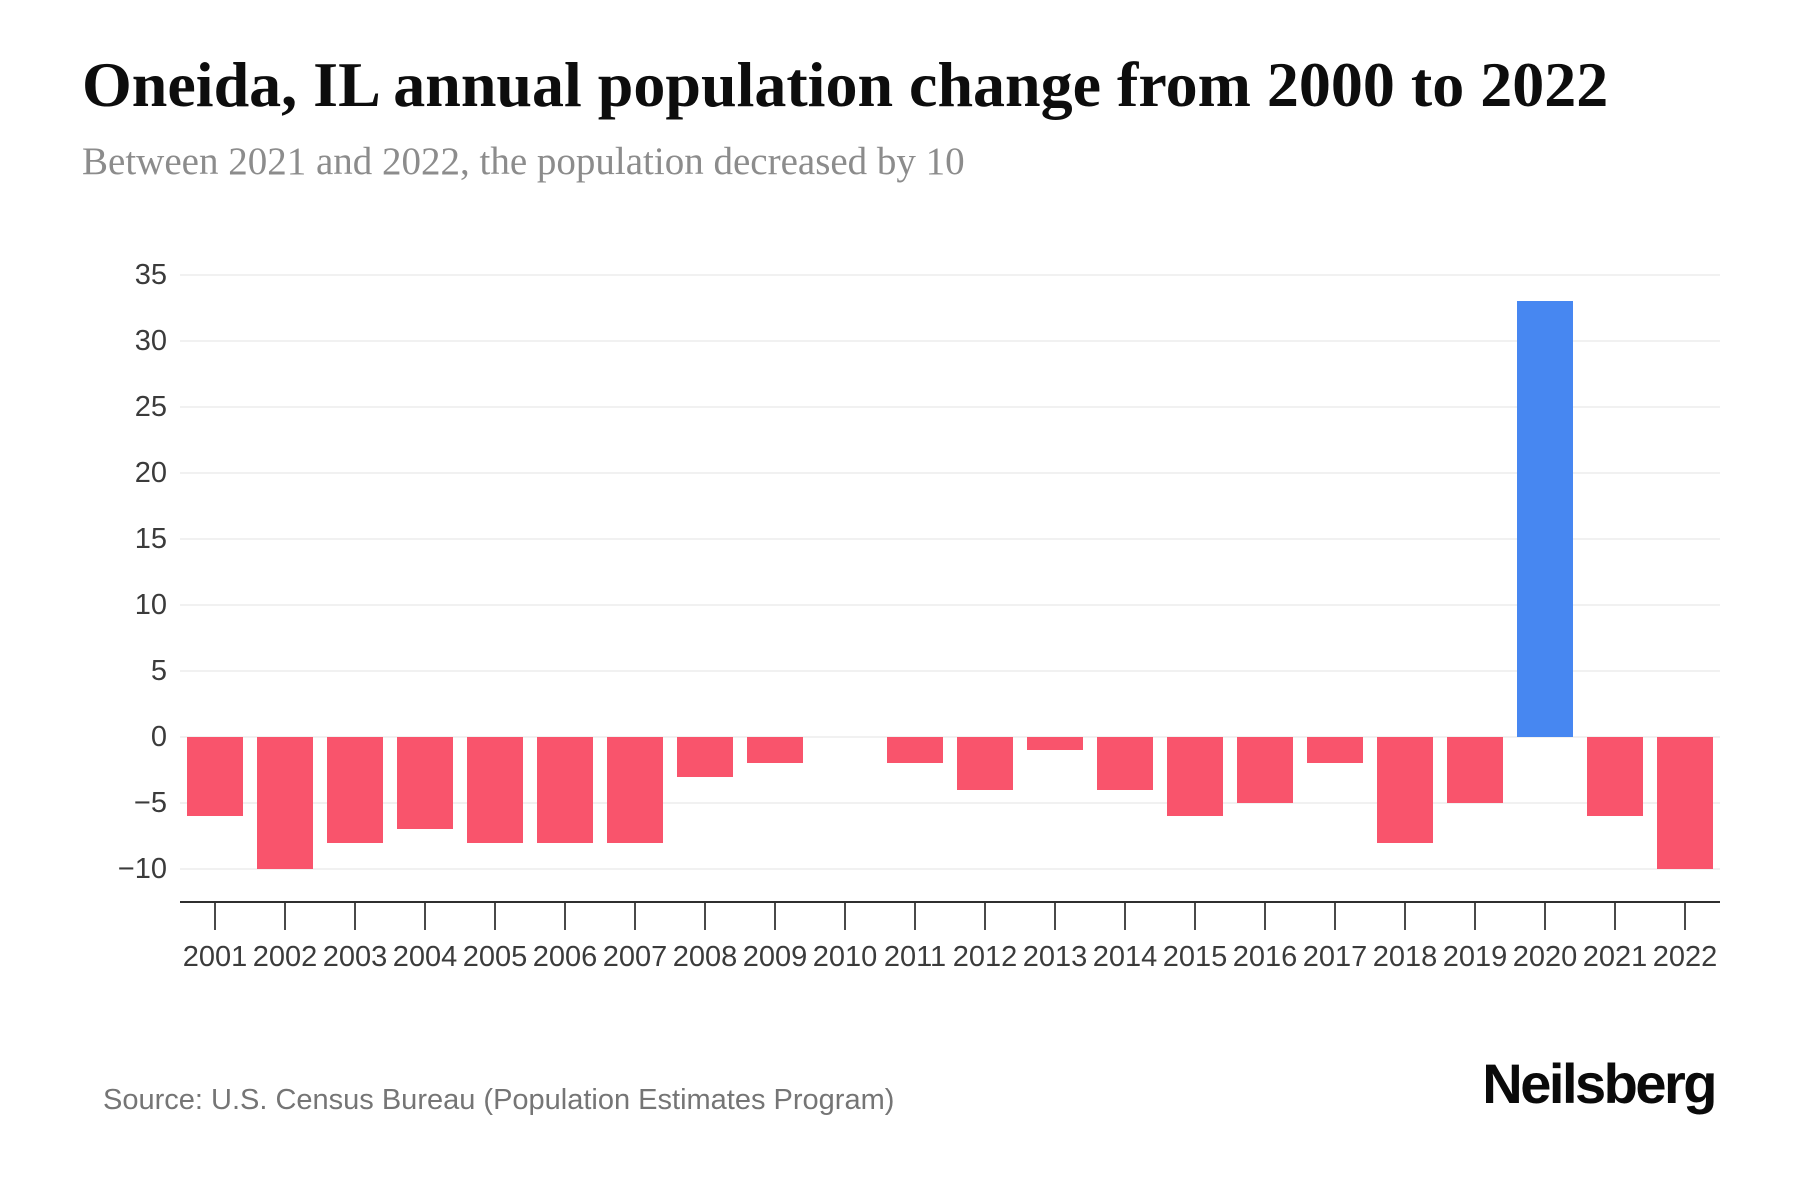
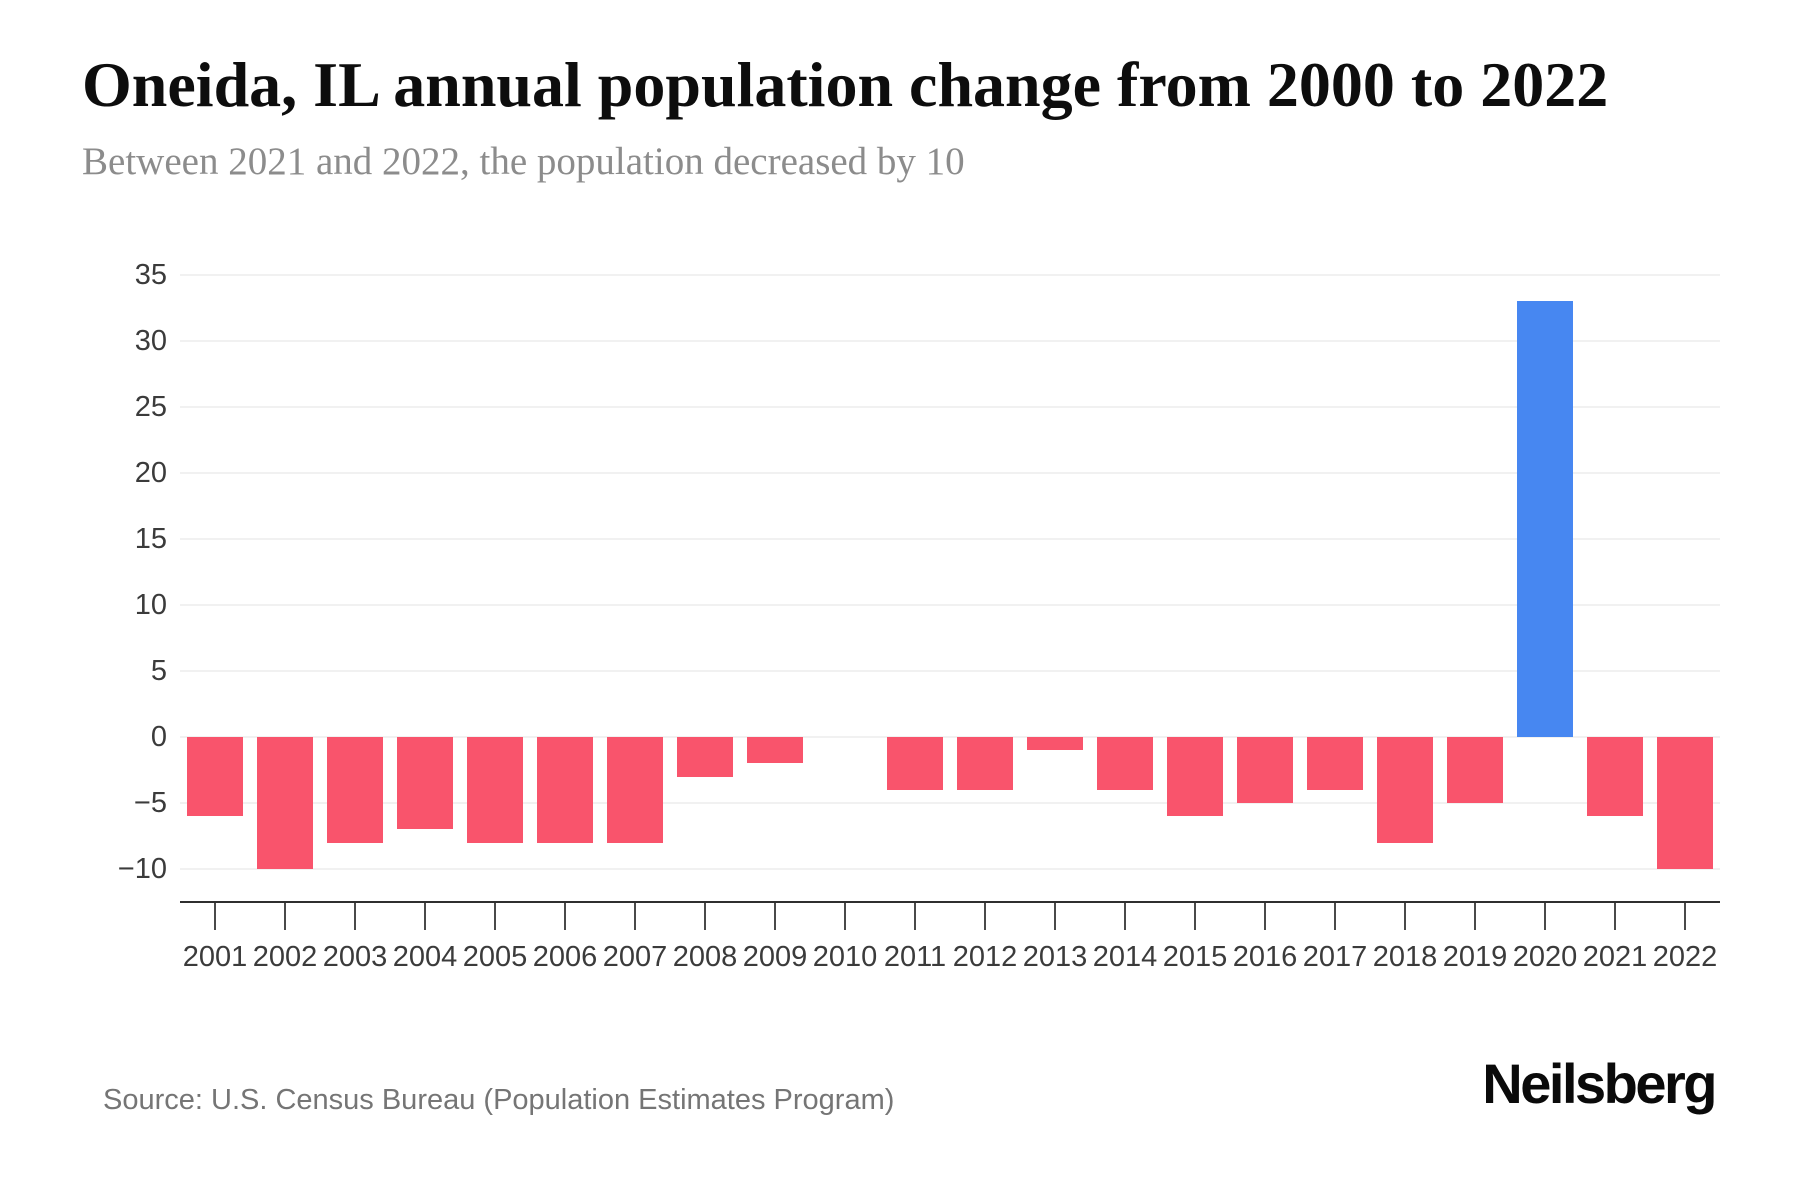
2011: -2 -> -4
2017: -2 -> -4
